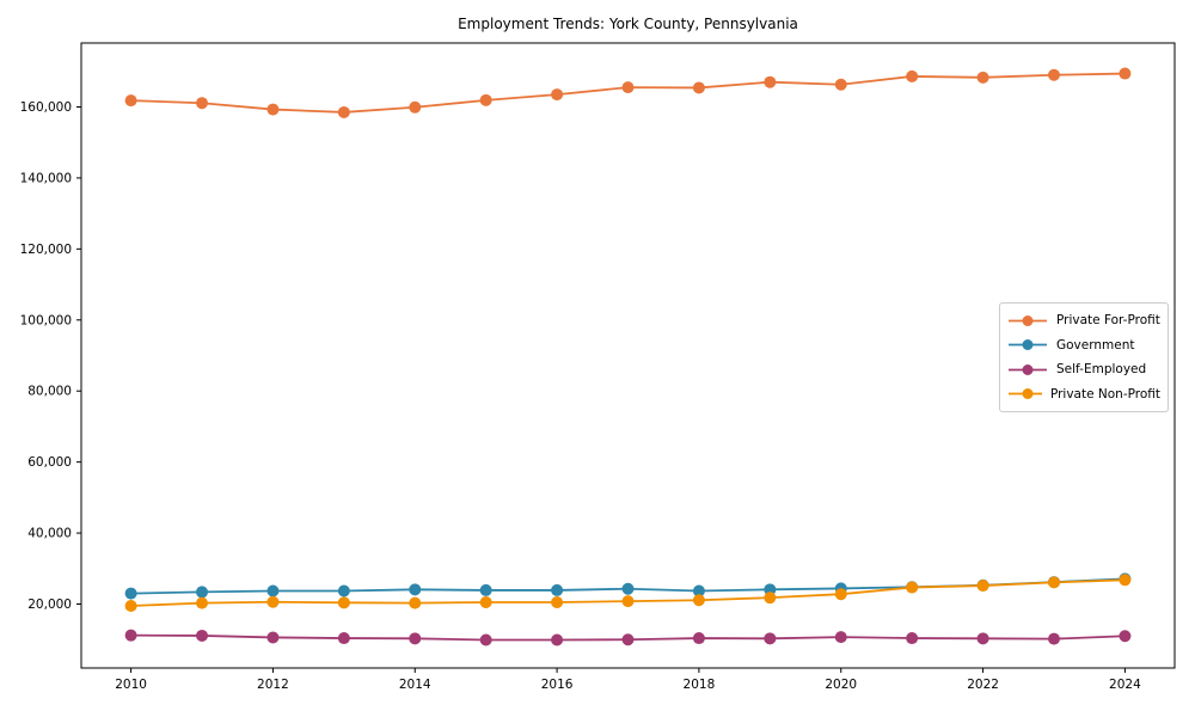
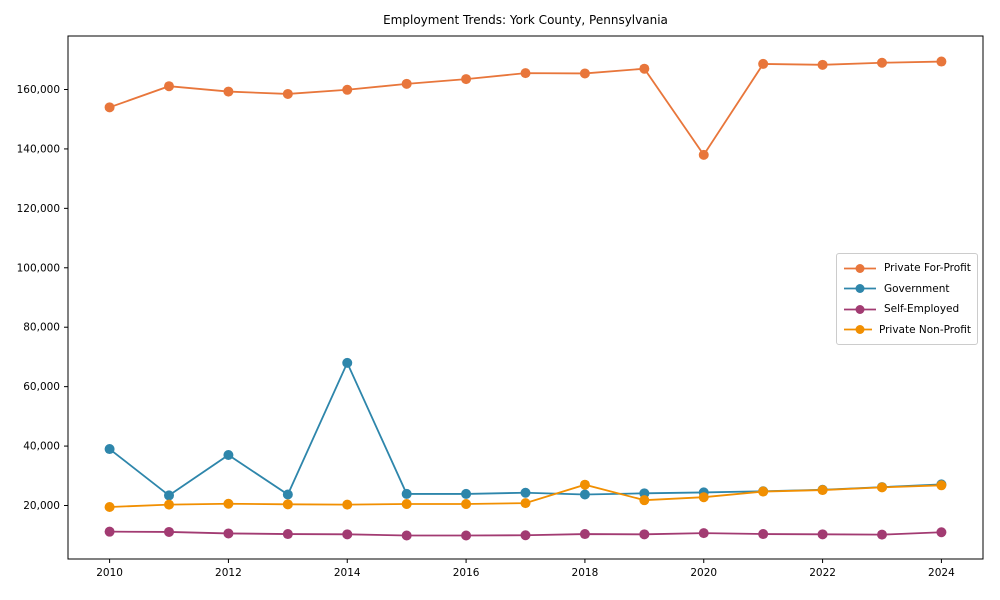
Private For-Profit/2010: 162000 -> 154000
Government/2010: 23000 -> 39000
Government/2012: 24000 -> 37000
Government/2014: 24000 -> 68000
Private Non-Profit/2018: 21000 -> 27000
Private For-Profit/2020: 166000 -> 138000
